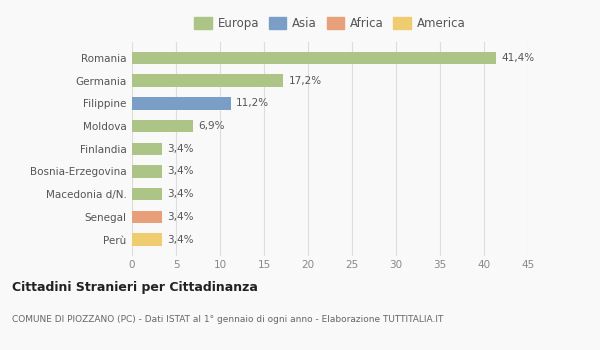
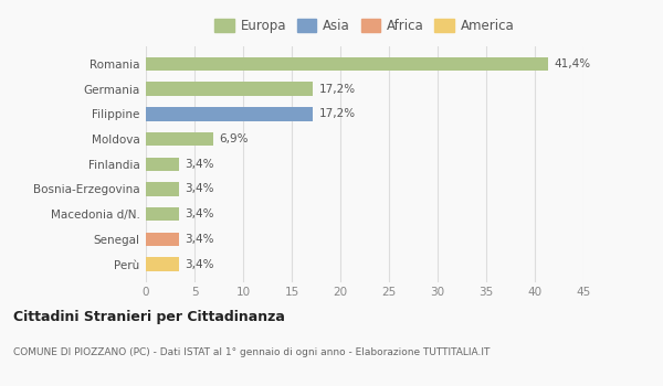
Filippine: 11,2% -> 17,2%
